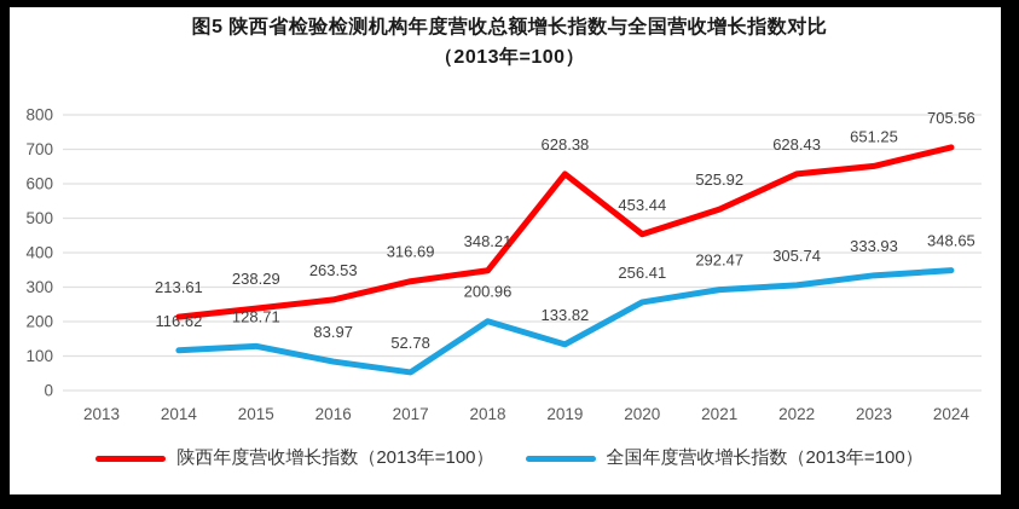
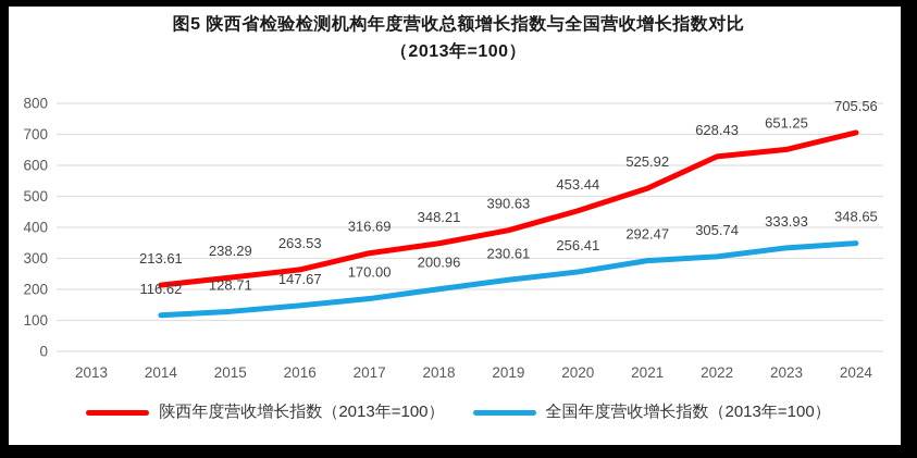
全国年度营收增长指数（2013年=100）/2016: 83.97 -> 147.67
全国年度营收增长指数（2013年=100）/2017: 52.78 -> 170.00
陕西年度营收增长指数（2013年=100）/2019: 628.38 -> 390.63
全国年度营收增长指数（2013年=100）/2019: 133.82 -> 230.61
